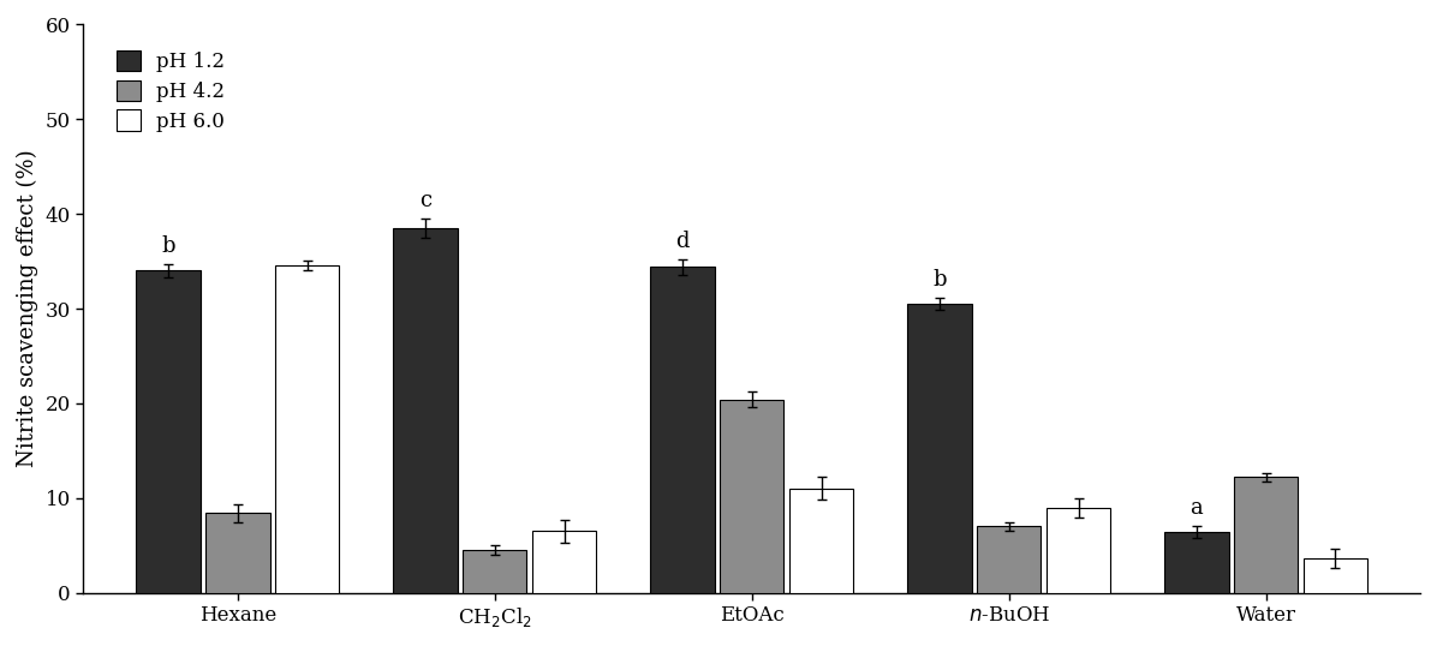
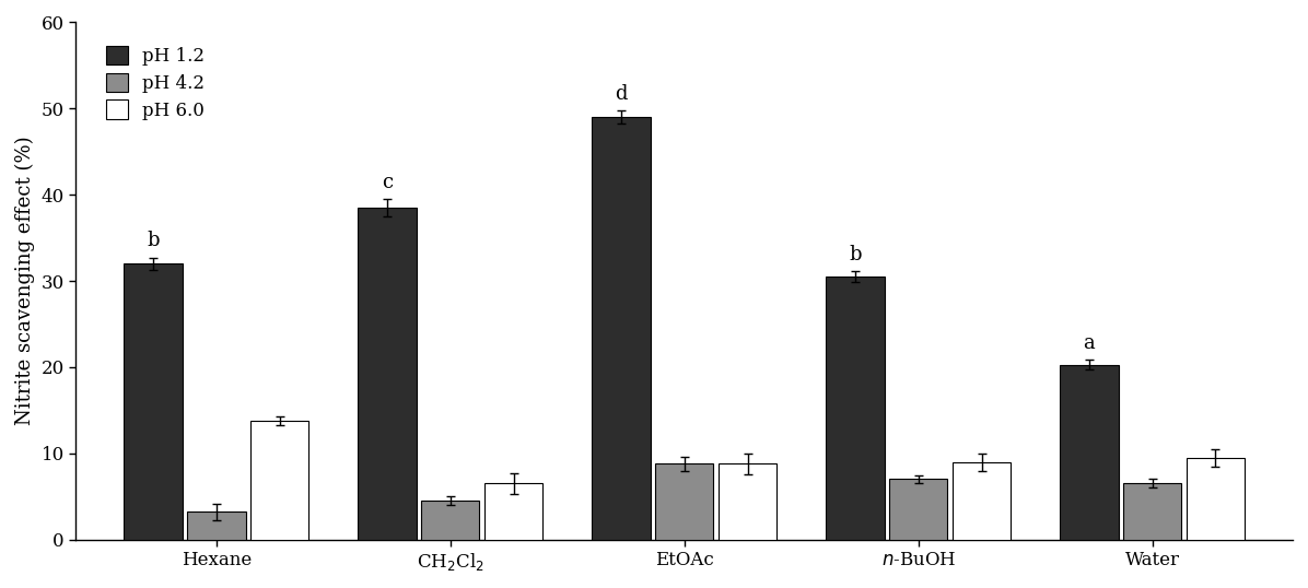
pH 1.2/Hexane: 34.0 -> 32.0
pH 4.2/Hexane: 8.4 -> 3.2
pH 6.0/Hexane: 34.6 -> 13.8
pH 1.2/EtOAc: 34.4 -> 49.0
pH 4.2/EtOAc: 20.4 -> 8.8
pH 6.0/EtOAc: 11.0 -> 8.8
pH 1.2/Water: 6.4 -> 20.3
pH 4.2/Water: 12.2 -> 6.5
pH 6.0/Water: 3.6 -> 9.5
